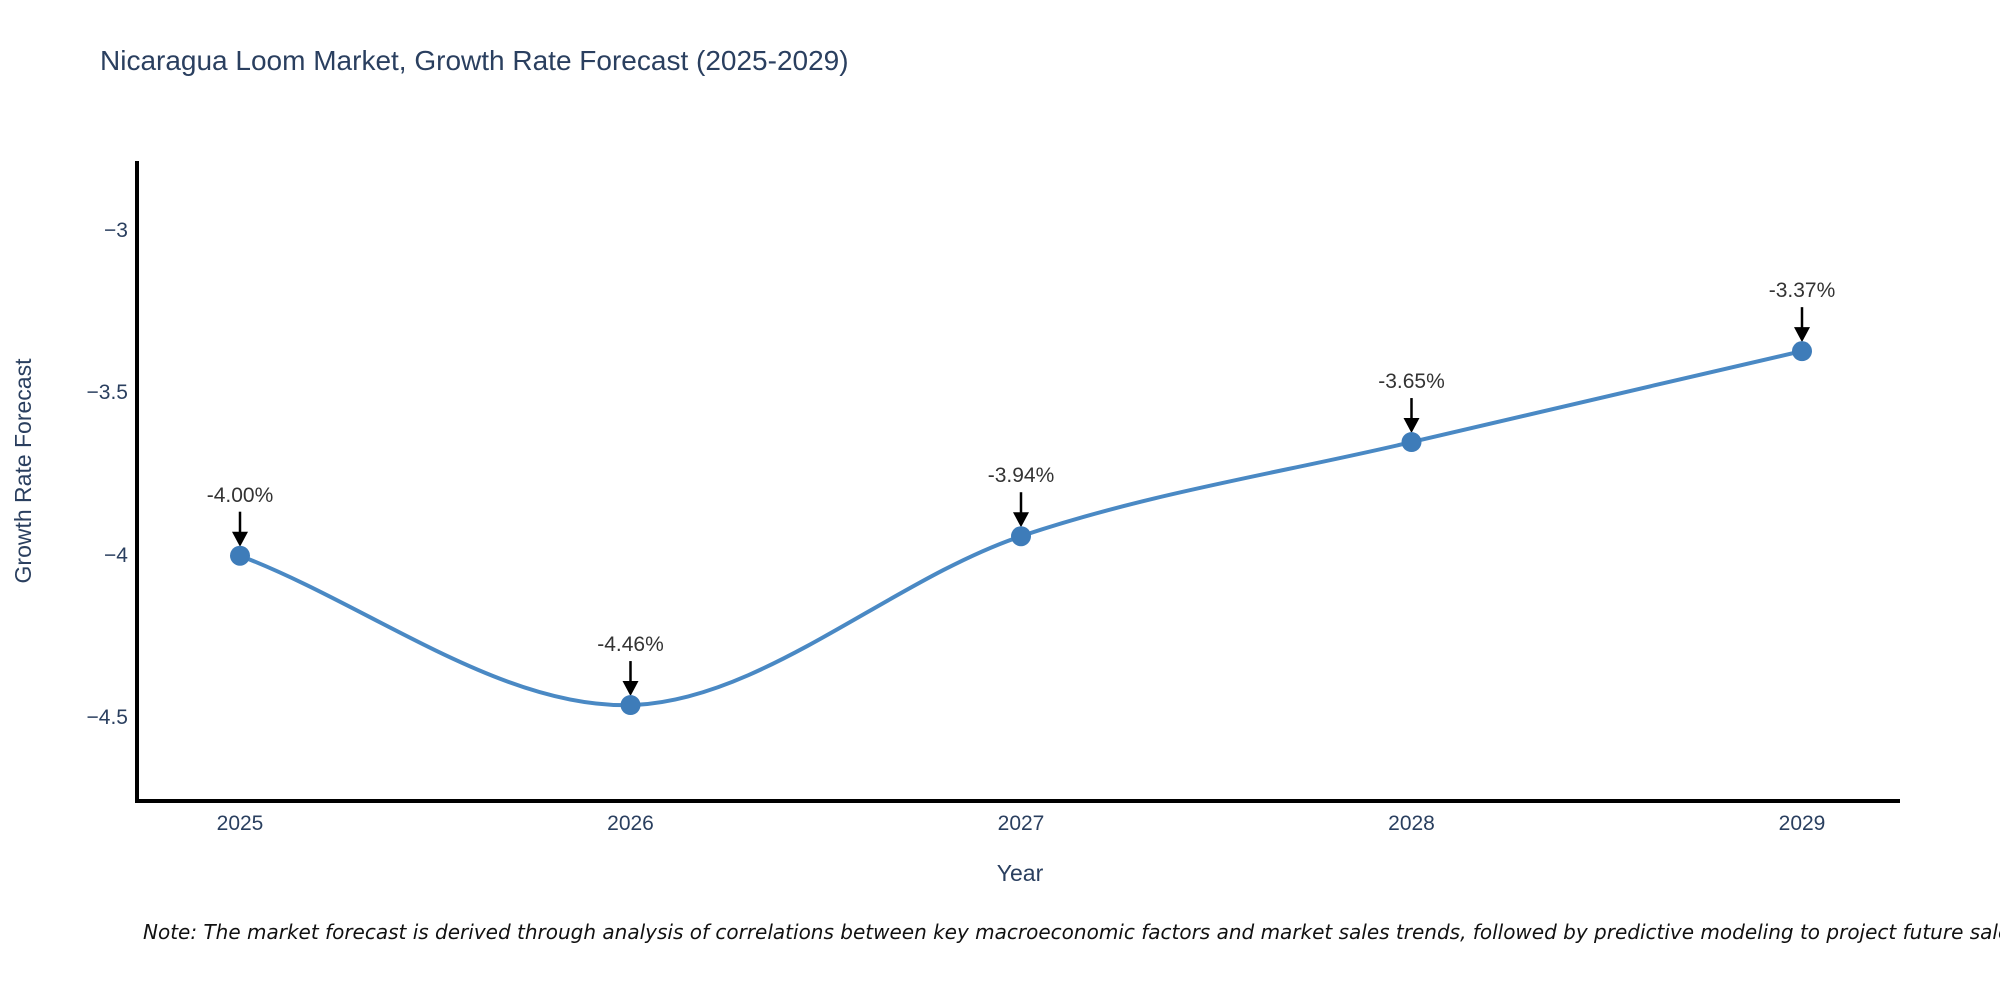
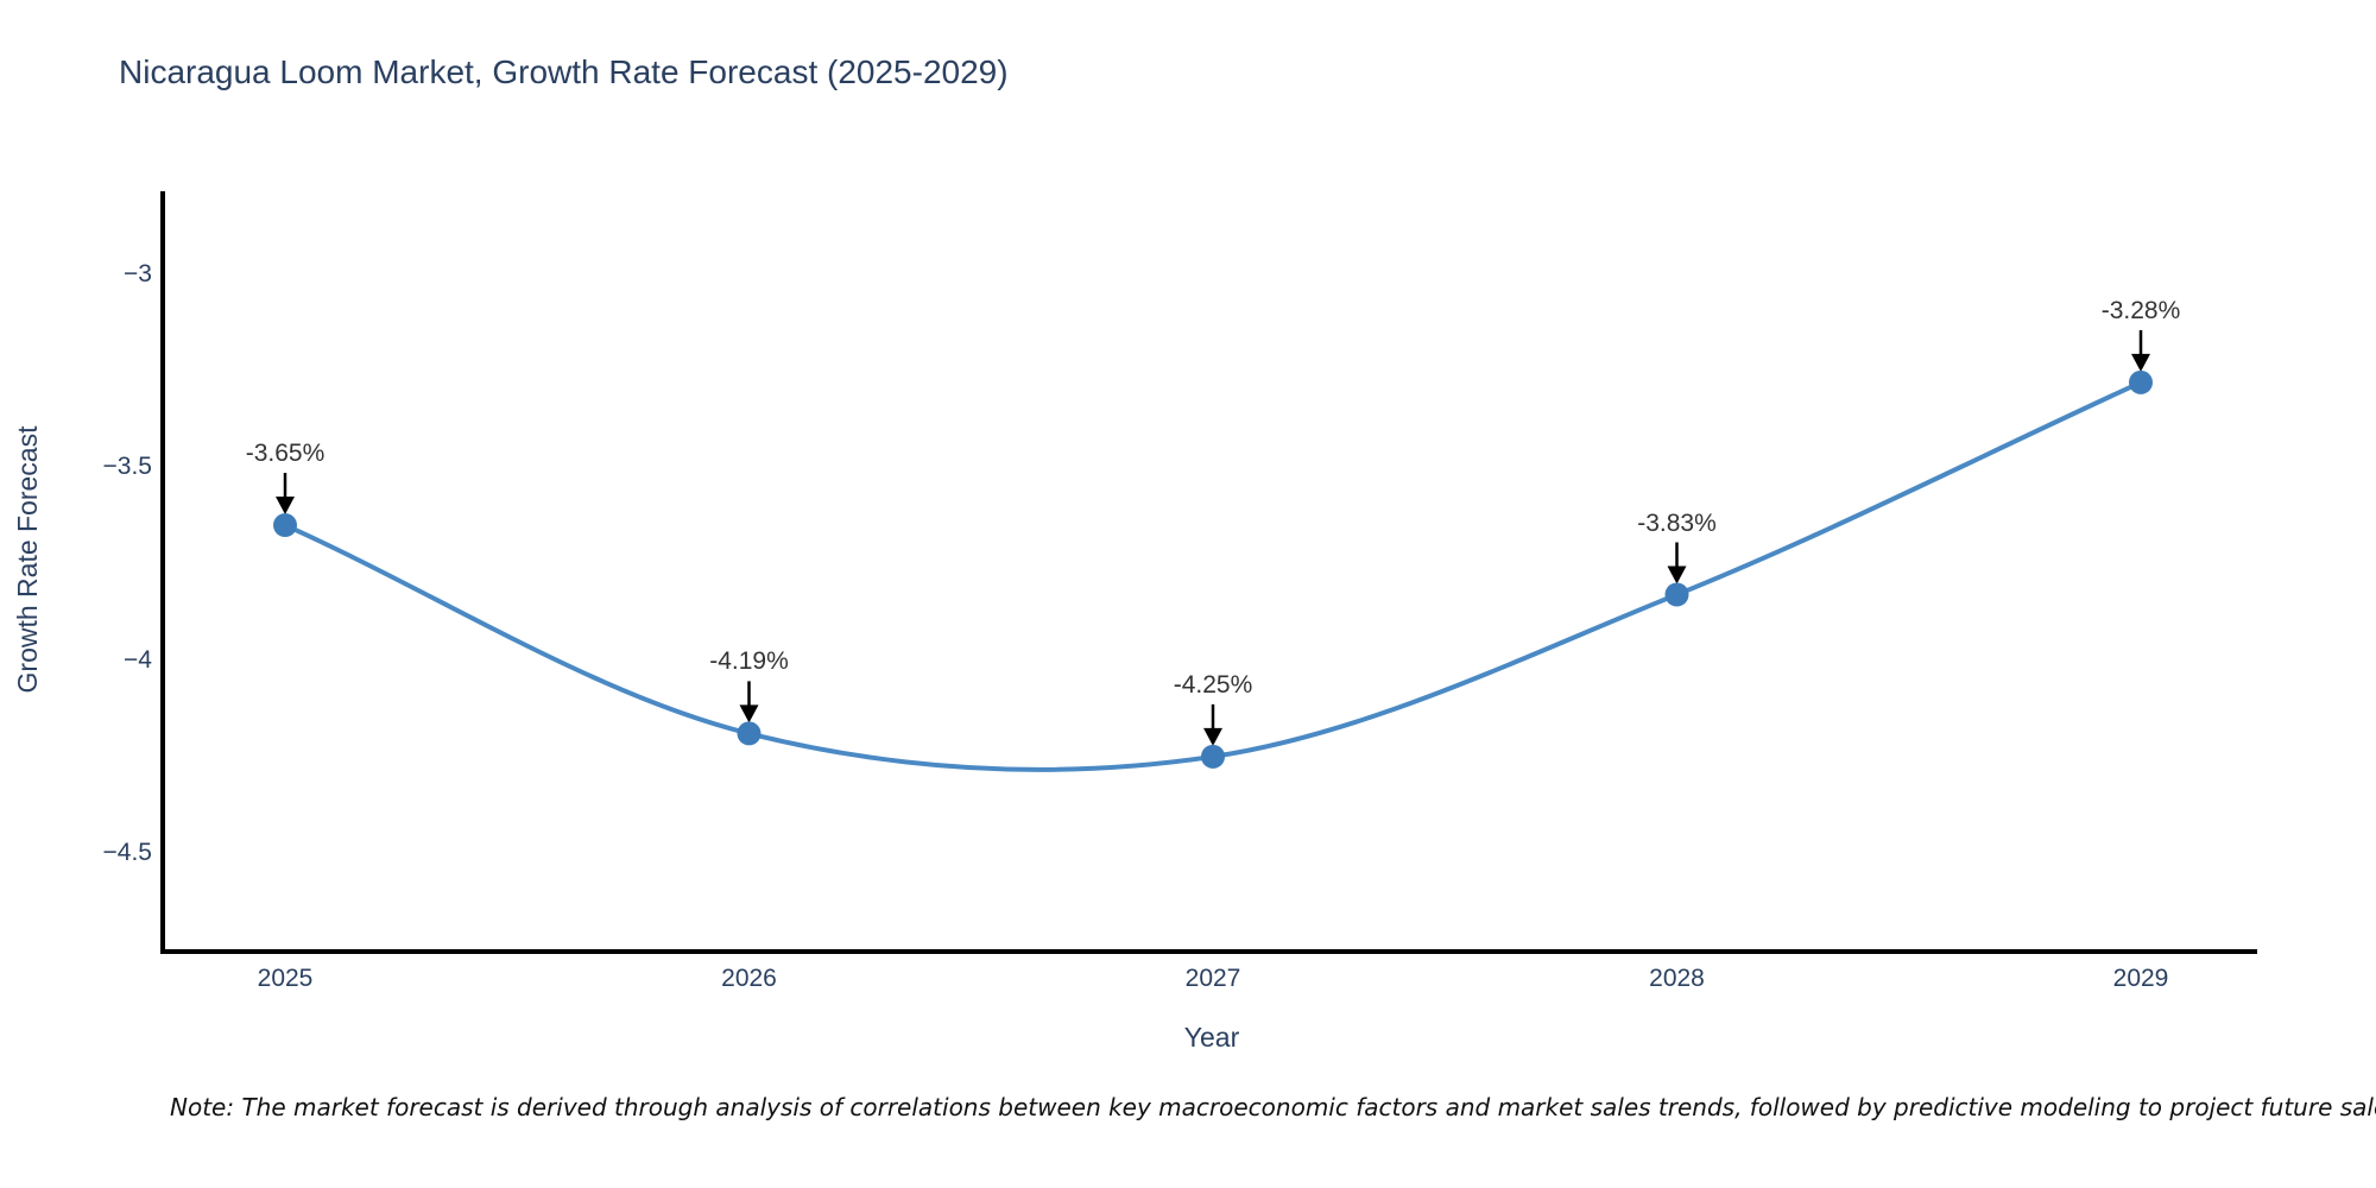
2025: -4.00% -> -3.65%
2026: -4.46% -> -4.19%
2027: -3.94% -> -4.25%
2028: -3.65% -> -3.83%
2029: -3.37% -> -3.28%
